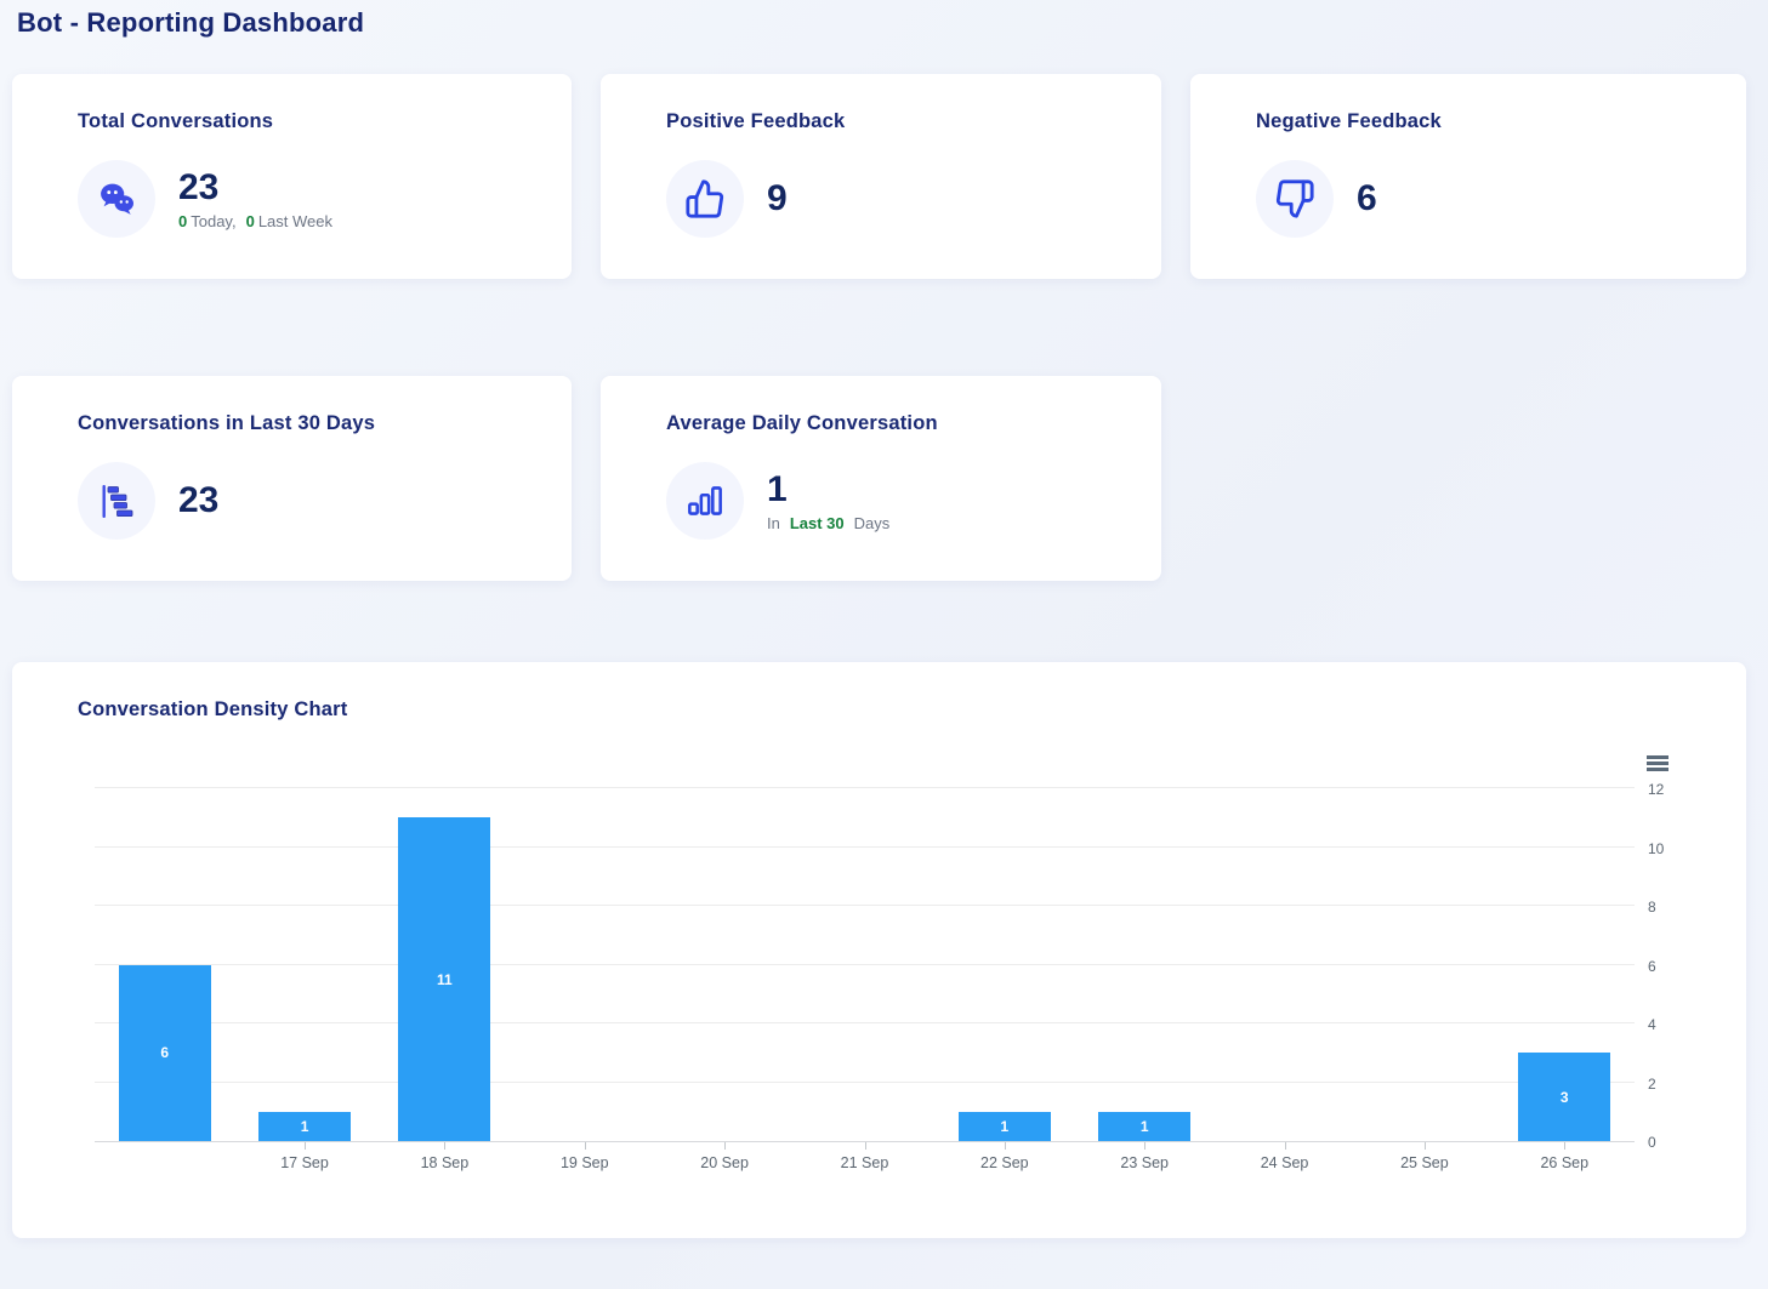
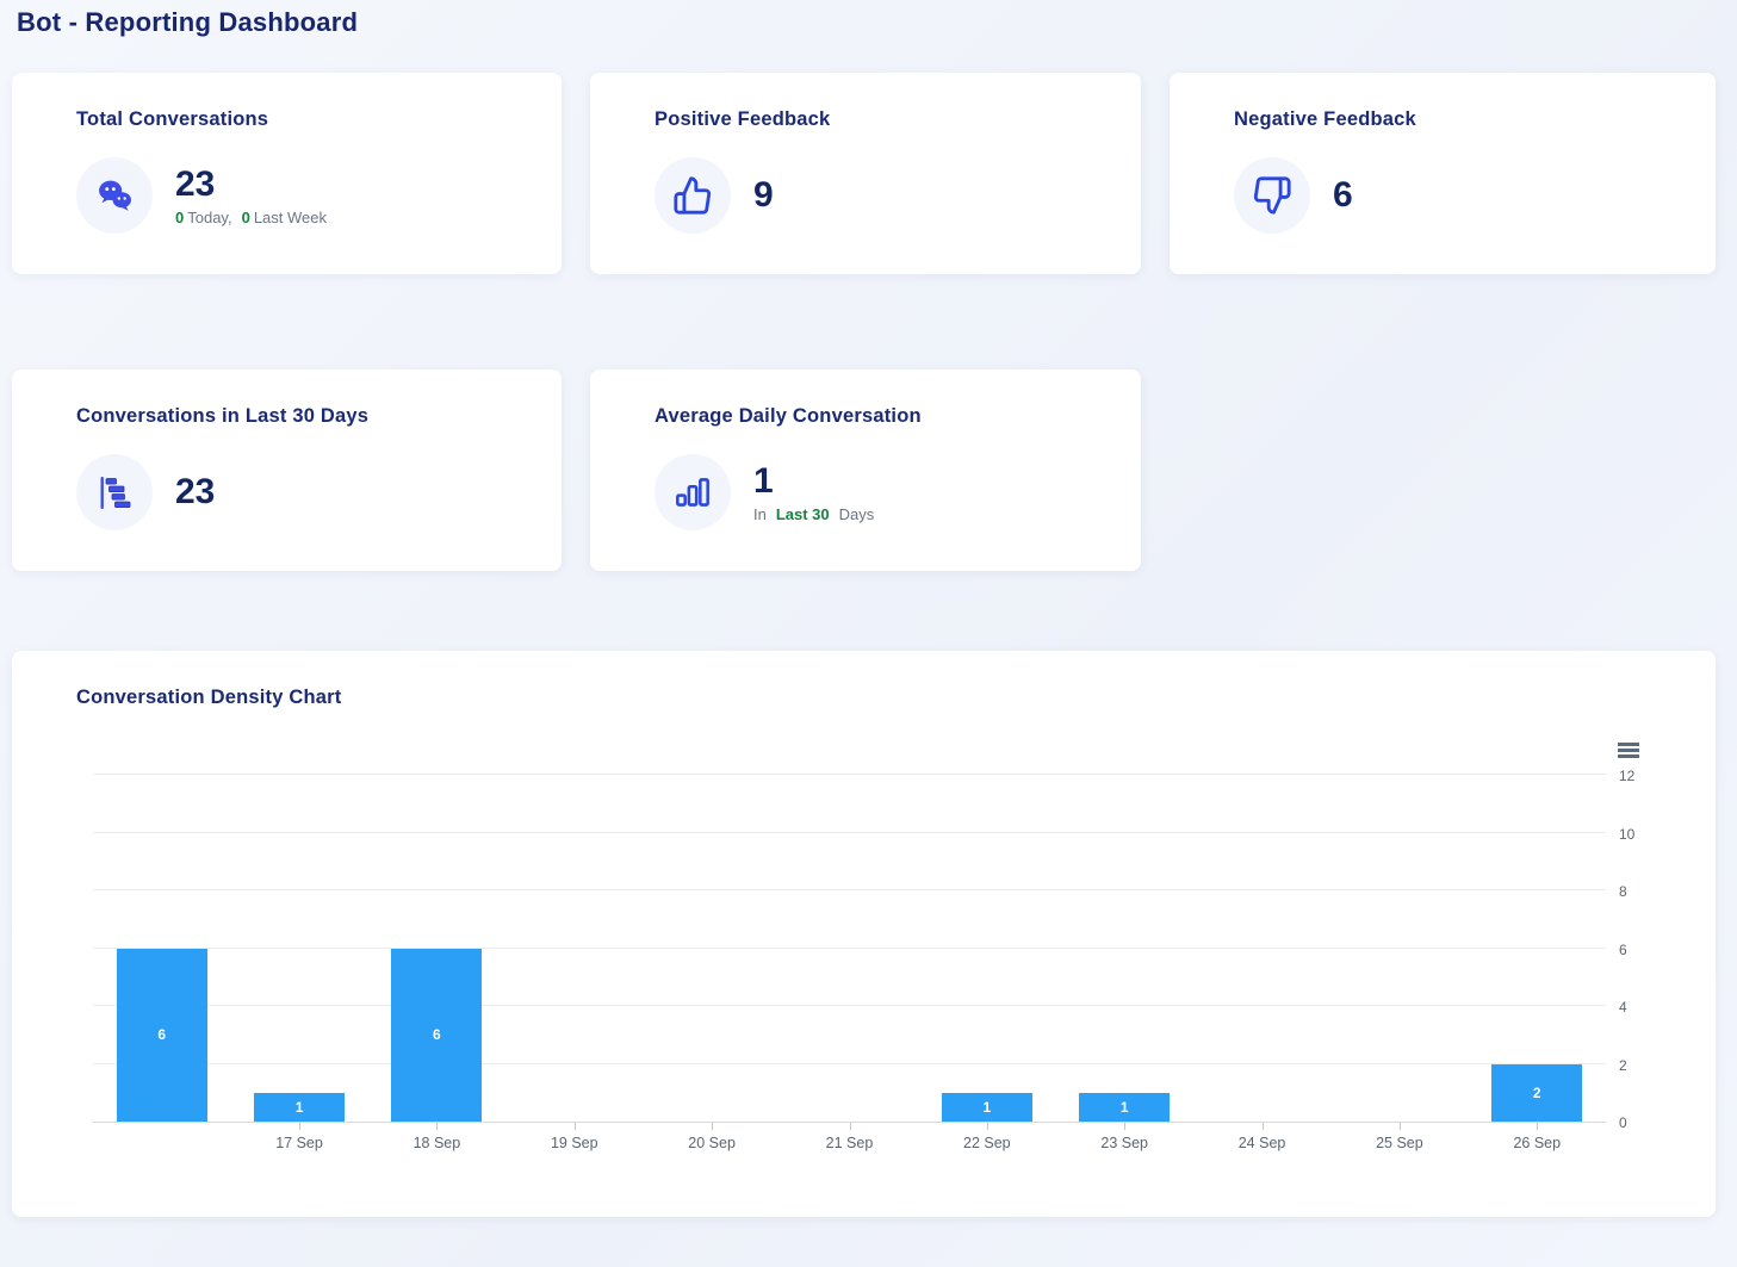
18 Sep: 11 -> 6
26 Sep: 3 -> 2
